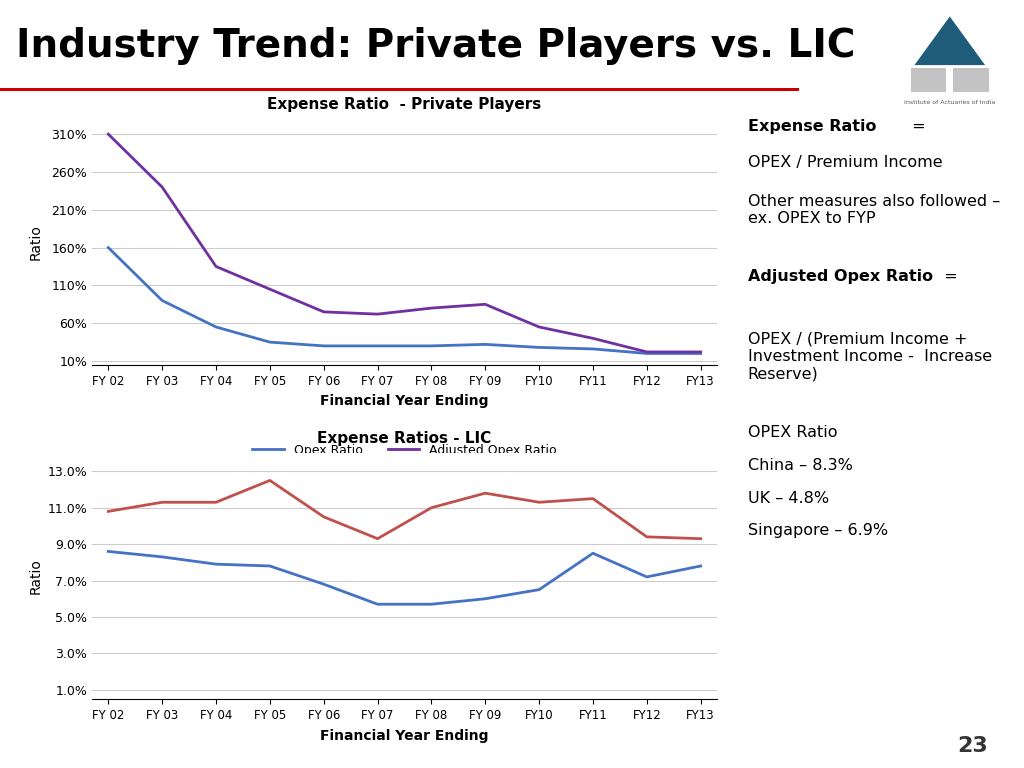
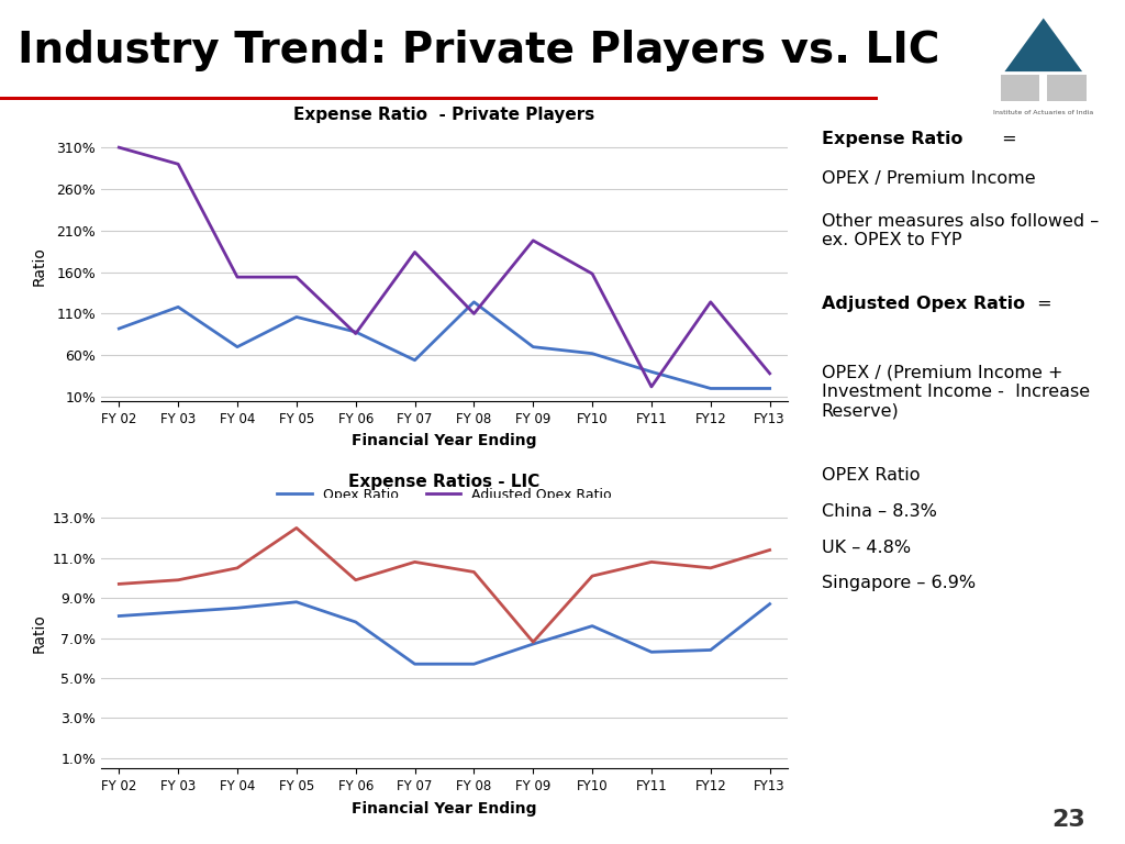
Expense Ratio - Private Players/Opex Ratio/FY 02: 160% -> 92%
Expense Ratio - Private Players/Opex Ratio/FY 03: 90% -> 118%
Expense Ratio - Private Players/Adjusted Opex Ratio/FY 03: 240% -> 290%
Expense Ratio - Private Players/Opex Ratio/FY 04: 55% -> 70%
Expense Ratio - Private Players/Adjusted Opex Ratio/FY 04: 135% -> 154%
Expense Ratio - Private Players/Opex Ratio/FY 05: 35% -> 106%
Expense Ratio - Private Players/Adjusted Opex Ratio/FY 05: 105% -> 154%
Expense Ratio - Private Players/Opex Ratio/FY 06: 30% -> 88%
Expense Ratio - Private Players/Adjusted Opex Ratio/FY 06: 75% -> 86%
Expense Ratio - Private Players/Opex Ratio/FY 07: 30% -> 54%
Expense Ratio - Private Players/Adjusted Opex Ratio/FY 07: 72% -> 184%
Expense Ratio - Private Players/Opex Ratio/FY 08: 30% -> 124%
Expense Ratio - Private Players/Adjusted Opex Ratio/FY 08: 80% -> 110%
Expense Ratio - Private Players/Opex Ratio/FY 09: 32% -> 70%
Expense Ratio - Private Players/Adjusted Opex Ratio/FY 09: 85% -> 198%
Expense Ratio - Private Players/Opex Ratio/FY10: 28% -> 62%
Expense Ratio - Private Players/Adjusted Opex Ratio/FY10: 55% -> 158%
Expense Ratio - Private Players/Opex Ratio/FY11: 26% -> 40%
Expense Ratio - Private Players/Adjusted Opex Ratio/FY11: 40% -> 22%
Expense Ratio - Private Players/Adjusted Opex Ratio/FY12: 22% -> 124%
Expense Ratio - Private Players/Adjusted Opex Ratio/FY13: 22% -> 38%
Expense Ratios - LIC/Opex Ratio/FY 02: 8.6% -> 8.1%
Expense Ratios - LIC/Adjusted Opex Ratio/FY 02: 10.8% -> 9.7%
Expense Ratios - LIC/Adjusted Opex Ratio/FY 03: 11.3% -> 9.9%
Expense Ratios - LIC/Opex Ratio/FY 04: 7.9% -> 8.5%
Expense Ratios - LIC/Adjusted Opex Ratio/FY 04: 11.3% -> 10.5%
Expense Ratios - LIC/Opex Ratio/FY 05: 7.8% -> 8.8%
Expense Ratios - LIC/Opex Ratio/FY 06: 6.8% -> 7.8%
Expense Ratios - LIC/Adjusted Opex Ratio/FY 06: 10.5% -> 9.9%
Expense Ratios - LIC/Adjusted Opex Ratio/FY 07: 9.3% -> 10.8%
Expense Ratios - LIC/Adjusted Opex Ratio/FY 08: 11.0% -> 10.3%
Expense Ratios - LIC/Opex Ratio/FY 09: 6.0% -> 6.7%
Expense Ratios - LIC/Adjusted Opex Ratio/FY 09: 11.8% -> 6.8%
Expense Ratios - LIC/Opex Ratio/FY10: 6.5% -> 7.6%
Expense Ratios - LIC/Adjusted Opex Ratio/FY10: 11.3% -> 10.1%
Expense Ratios - LIC/Opex Ratio/FY11: 8.5% -> 6.3%
Expense Ratios - LIC/Adjusted Opex Ratio/FY11: 11.5% -> 10.8%
Expense Ratios - LIC/Opex Ratio/FY12: 7.2% -> 6.4%
Expense Ratios - LIC/Adjusted Opex Ratio/FY12: 9.4% -> 10.5%
Expense Ratios - LIC/Opex Ratio/FY13: 7.8% -> 8.7%
Expense Ratios - LIC/Adjusted Opex Ratio/FY13: 9.3% -> 11.4%
